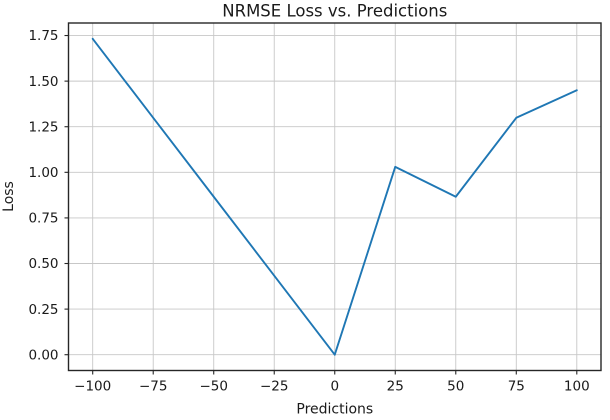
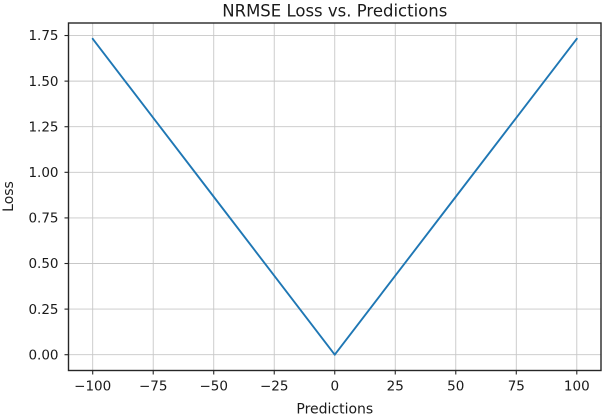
25: 1.03 -> 0.43
100: 1.45 -> 1.73
